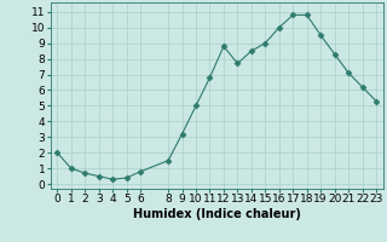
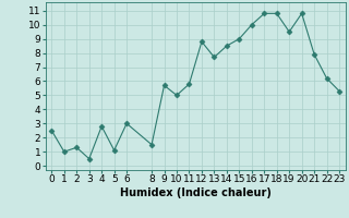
0: 2.0 -> 2.5
2: 0.7 -> 1.3
4: 0.3 -> 2.8
5: 0.4 -> 1.1
6: 0.8 -> 3.0
9: 3.2 -> 5.7
11: 6.8 -> 5.8
20: 8.3 -> 10.8
21: 7.1 -> 7.9
